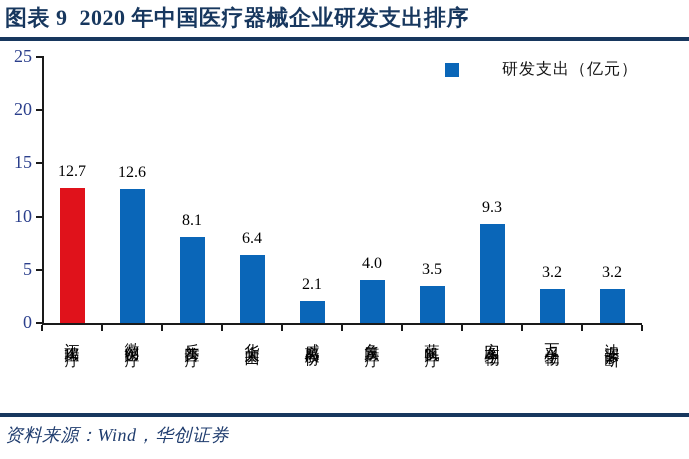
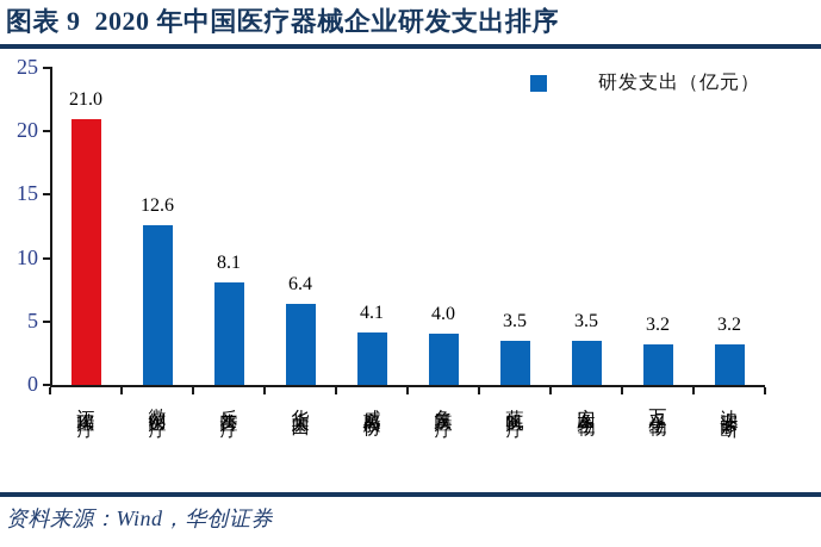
迈瑞医疗: 12.7 -> 21.0
威高股份: 2.1 -> 4.1
安图生物: 9.3 -> 3.5
